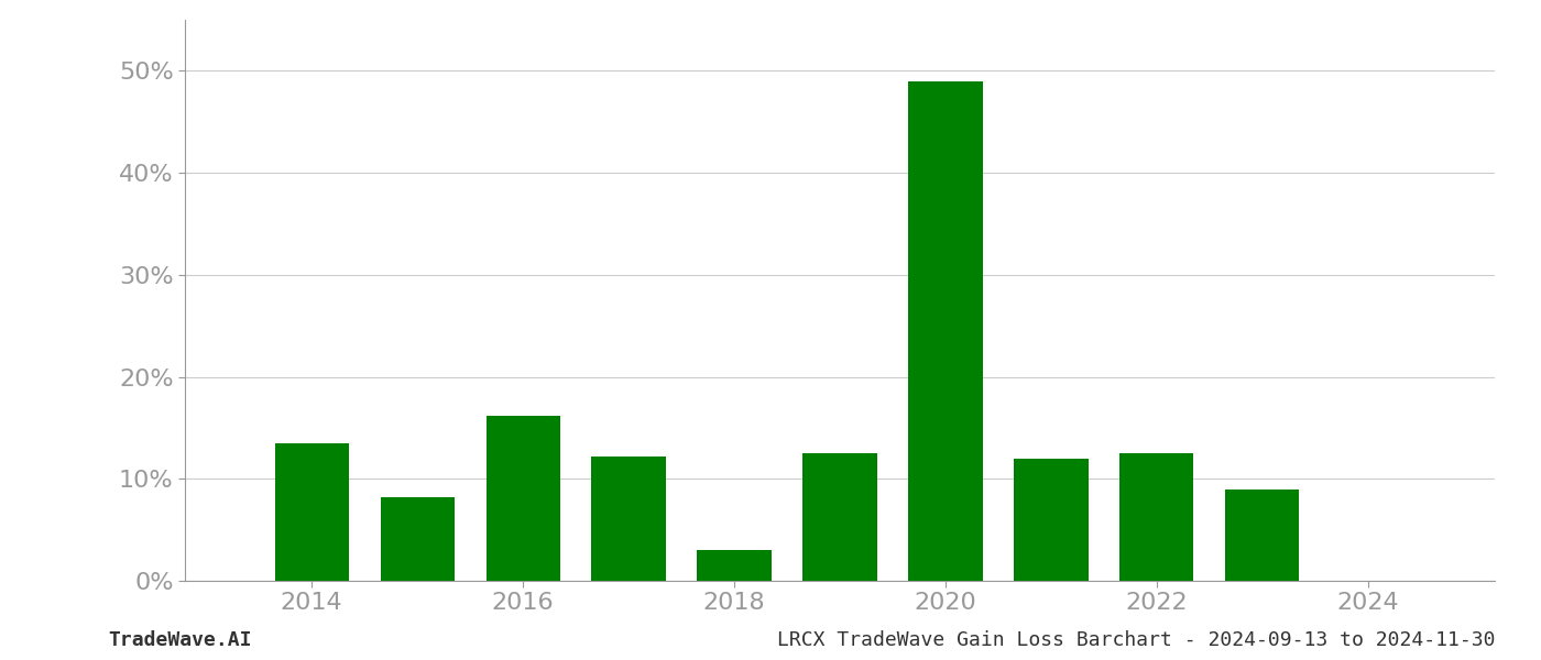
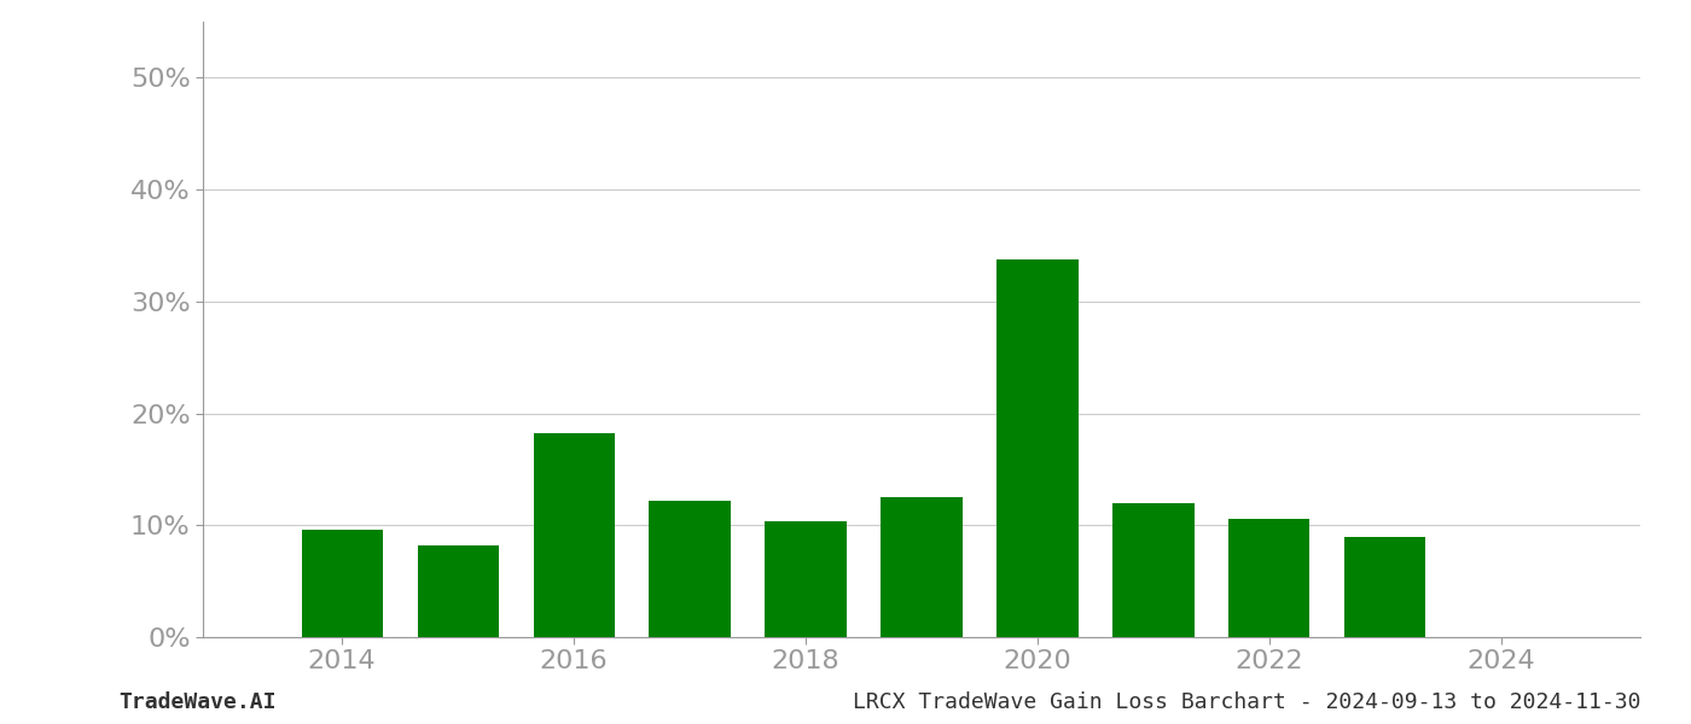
2014: 13.5% -> 9.6%
2016: 16.2% -> 18.2%
2018: 3.0% -> 10.4%
2020: 49.0% -> 33.8%
2022: 12.5% -> 10.6%
